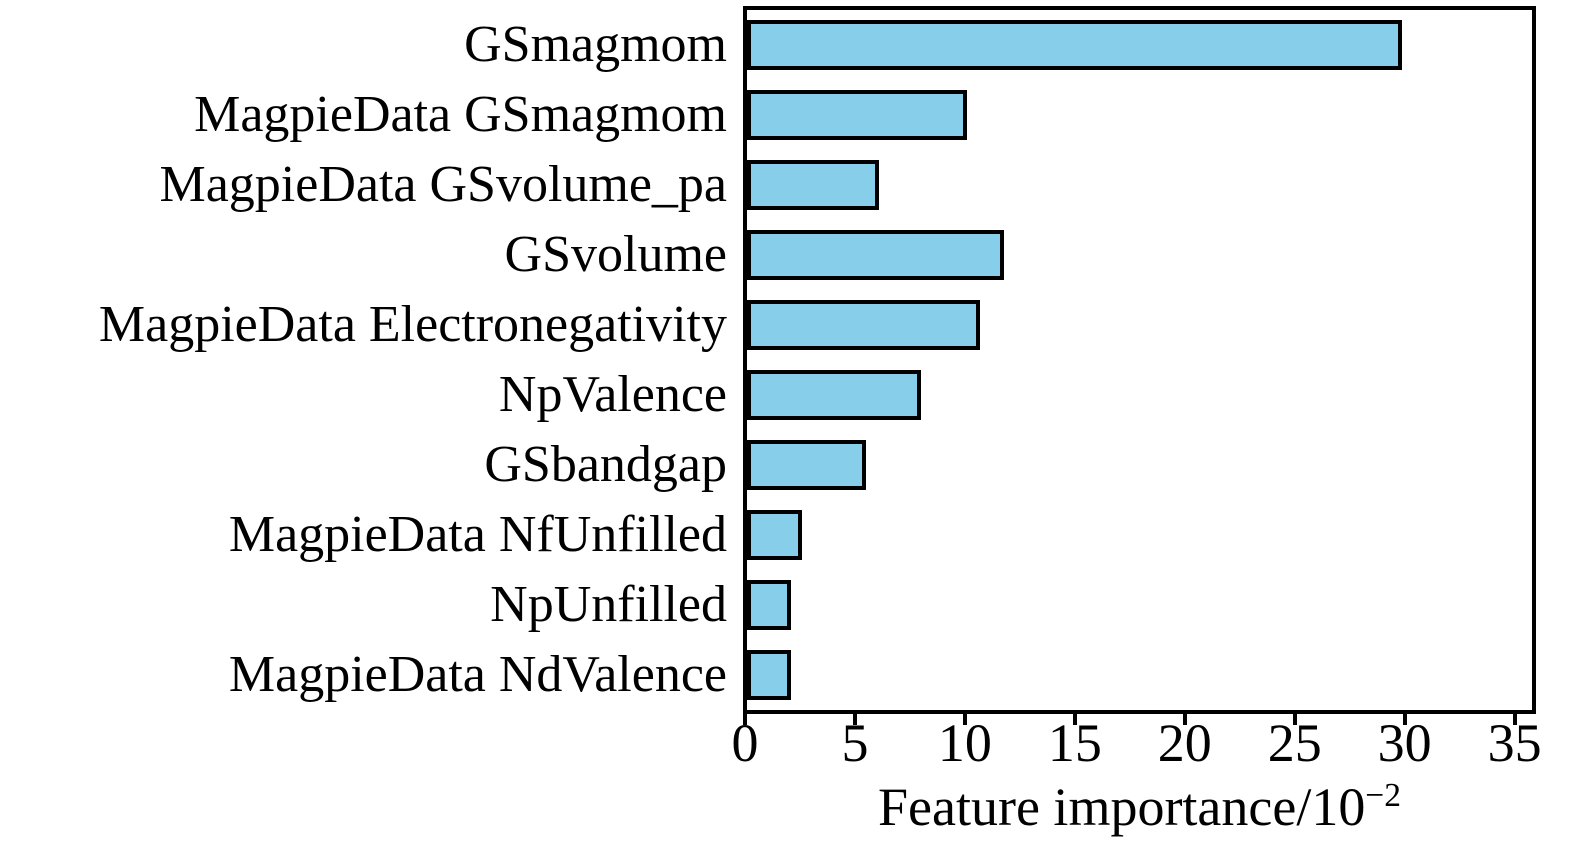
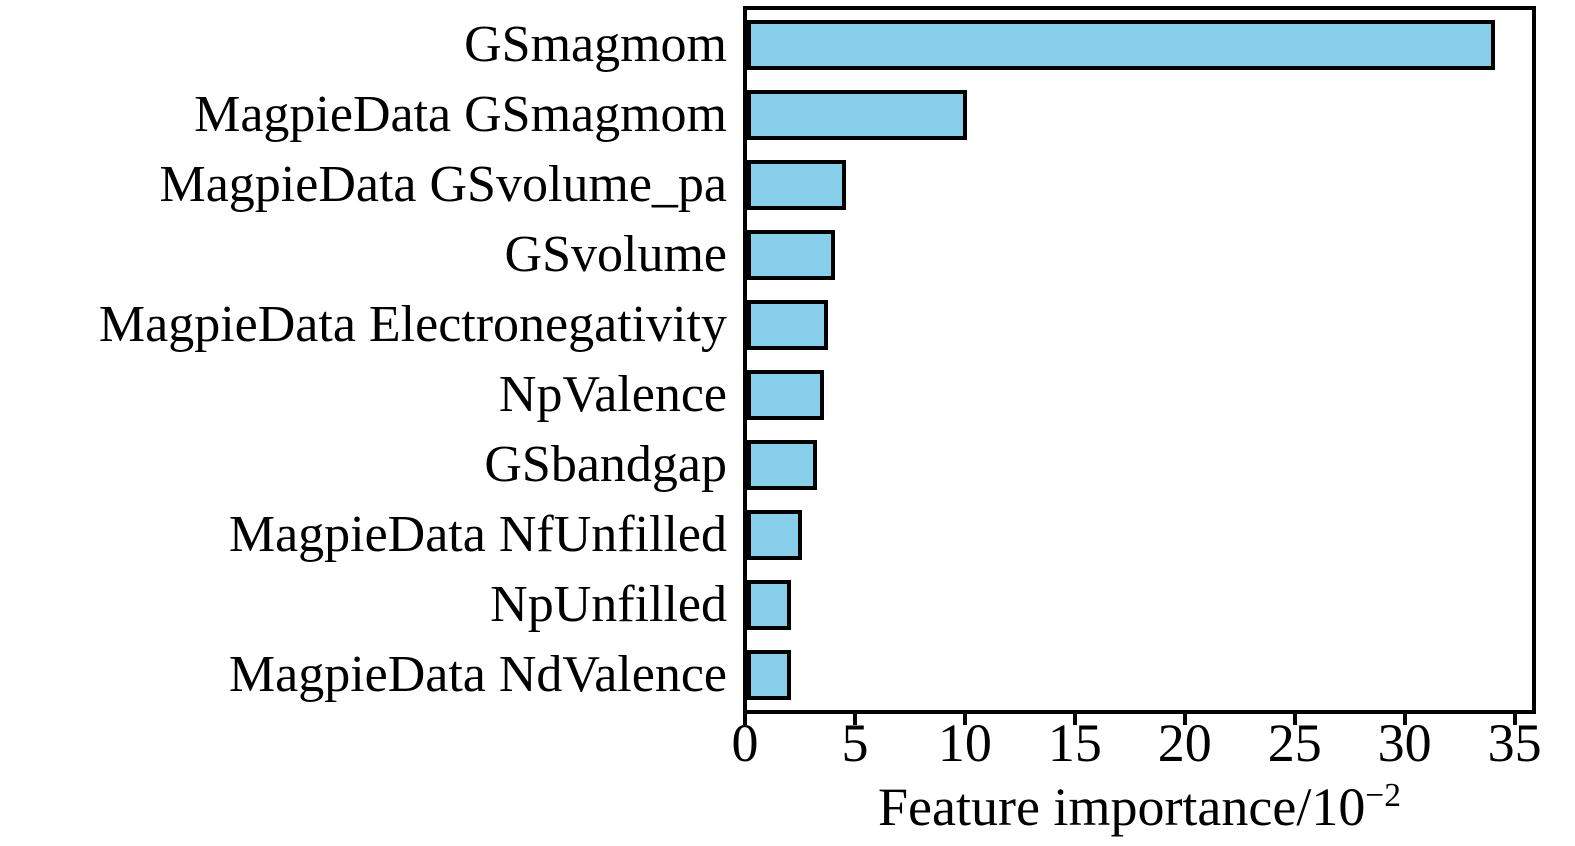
GSmagmom: 29.8 -> 34.0
MagpieData GSvolume_pa: 6.0 -> 4.5
GSvolume: 11.7 -> 4.0
MagpieData Electronegativity: 10.6 -> 3.7
NpValence: 7.9 -> 3.5
GSbandgap: 5.4 -> 3.2
